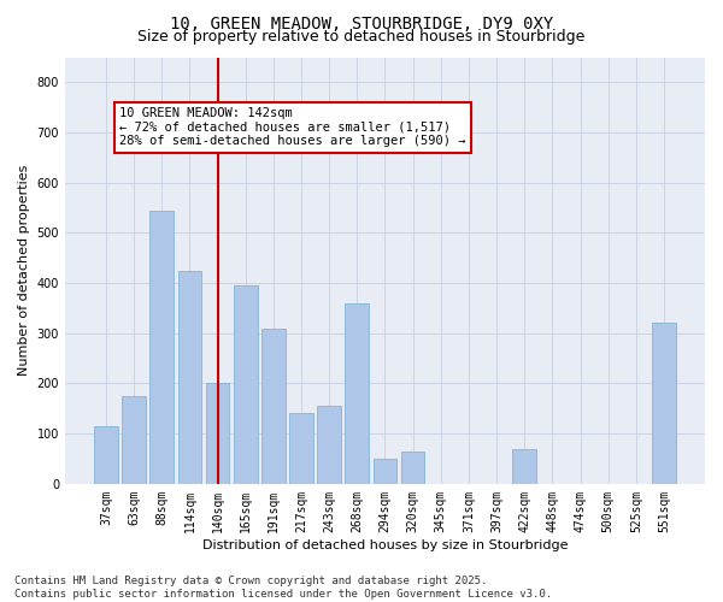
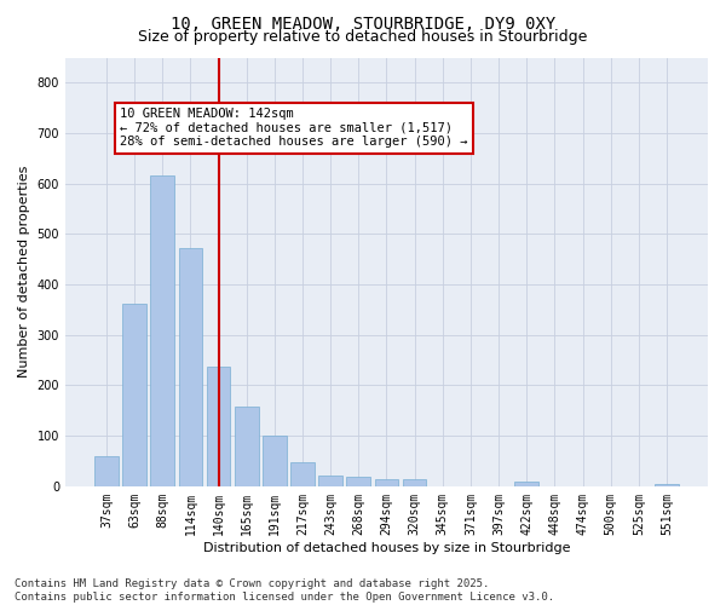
37sqm: 115 -> 60
63sqm: 175 -> 362
88sqm: 545 -> 617
114sqm: 425 -> 473
140sqm: 200 -> 237
165sqm: 395 -> 158
191sqm: 310 -> 100
217sqm: 140 -> 47
243sqm: 155 -> 22
268sqm: 360 -> 18
294sqm: 50 -> 15
320sqm: 65 -> 13
422sqm: 70 -> 8
551sqm: 320 -> 5
